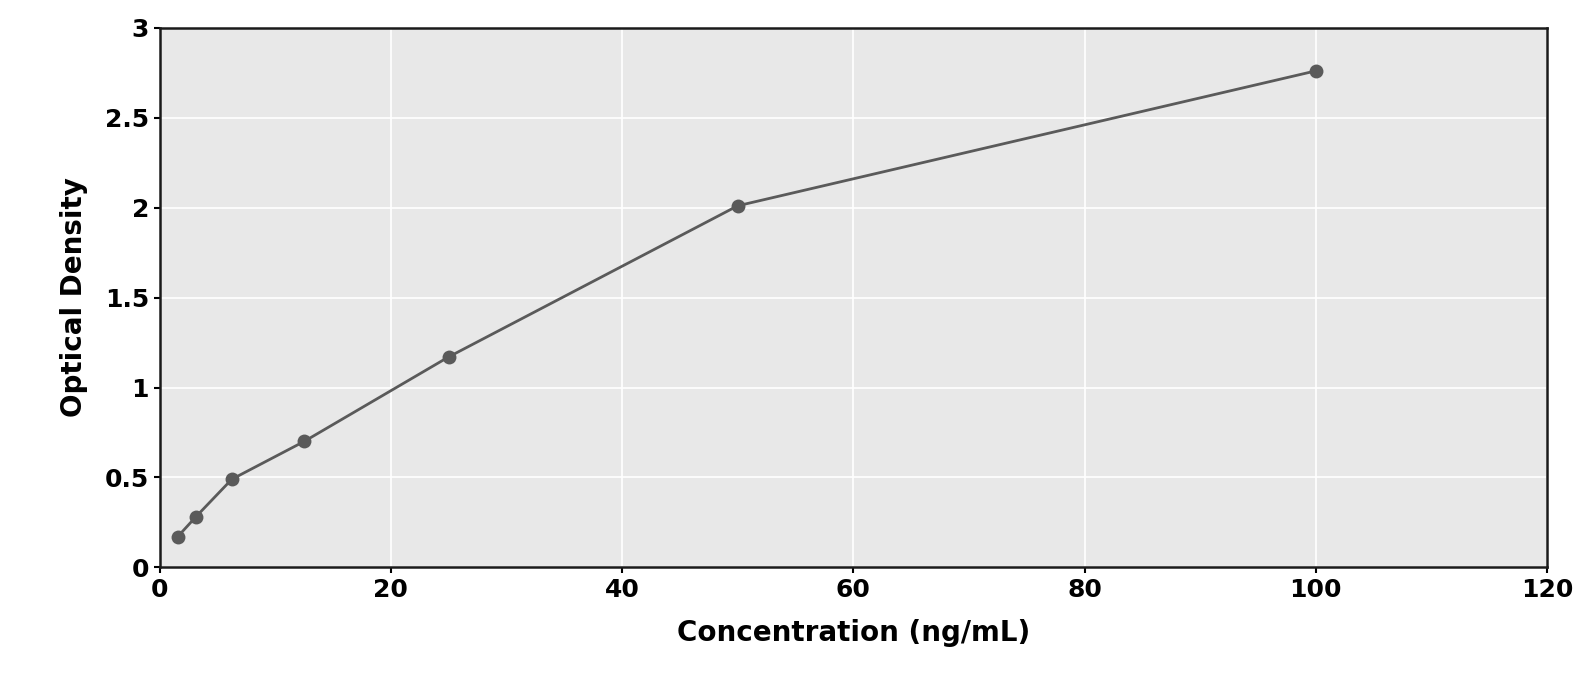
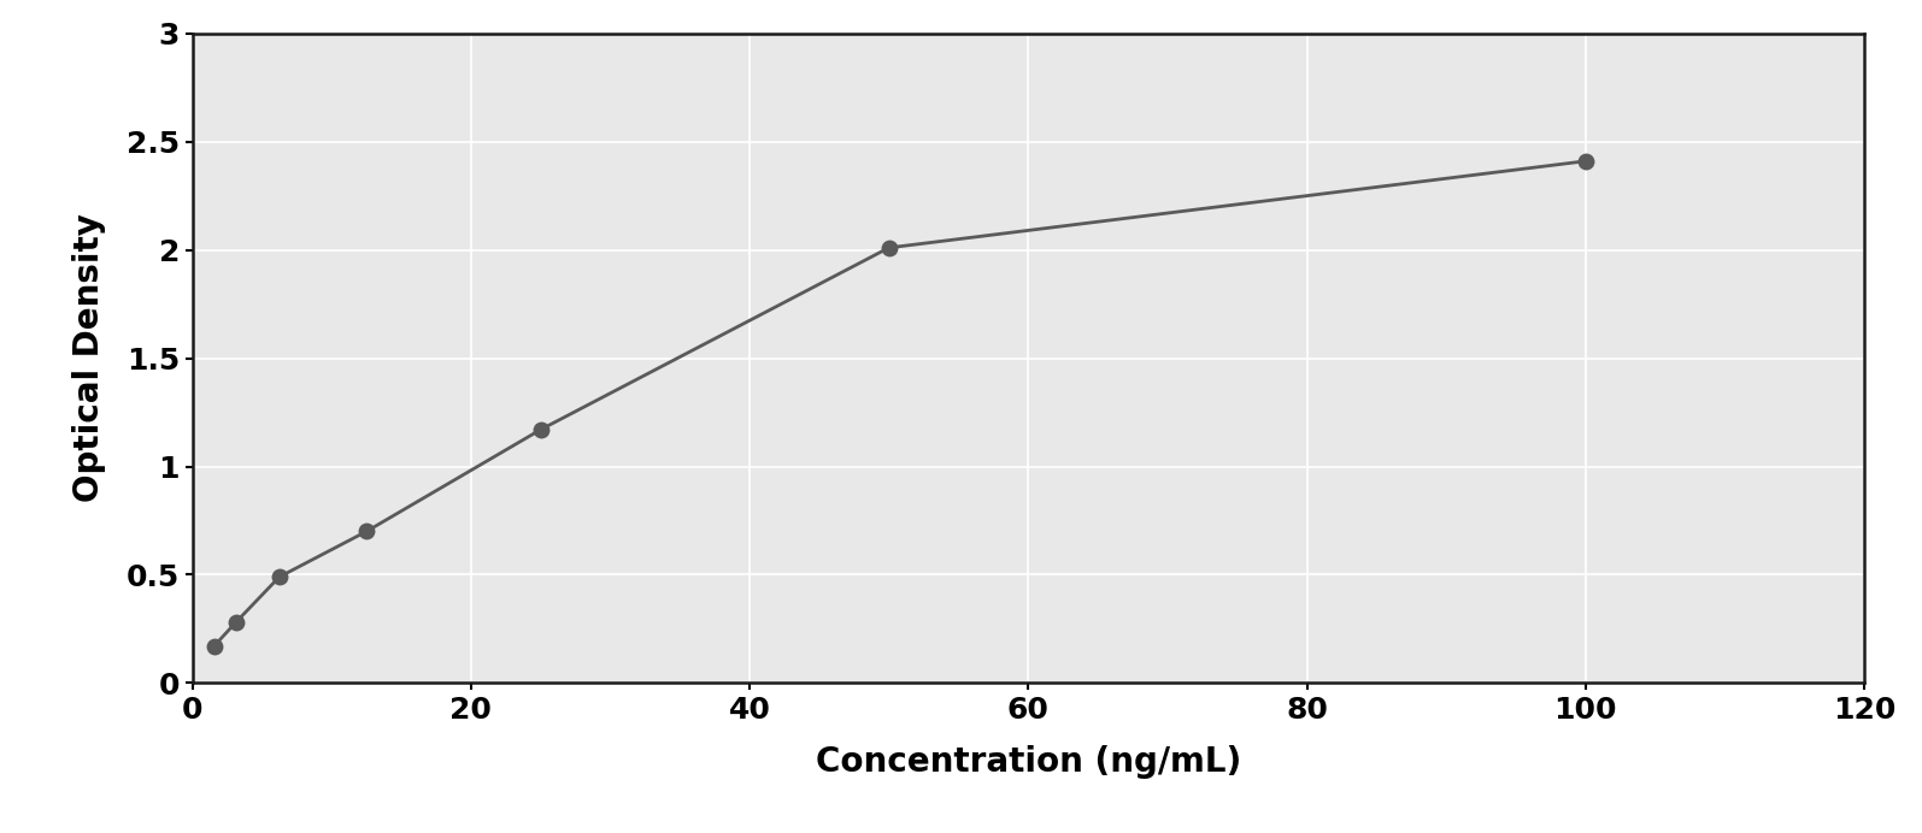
100: 2.76 -> 2.41
